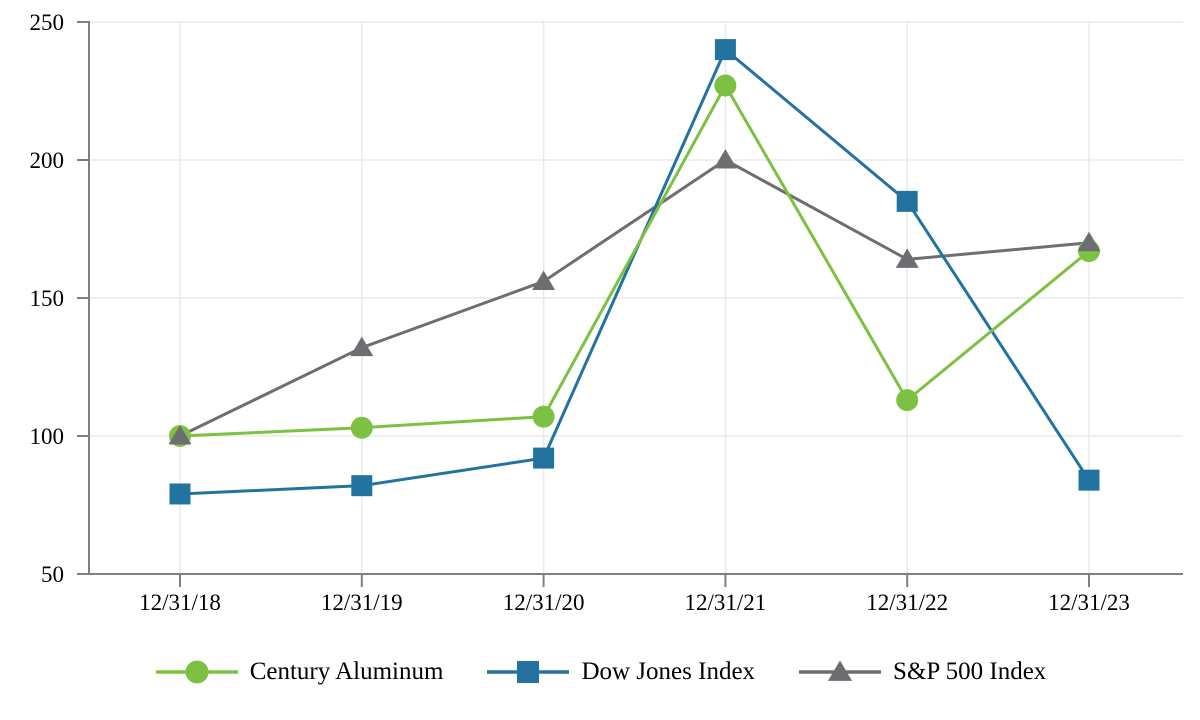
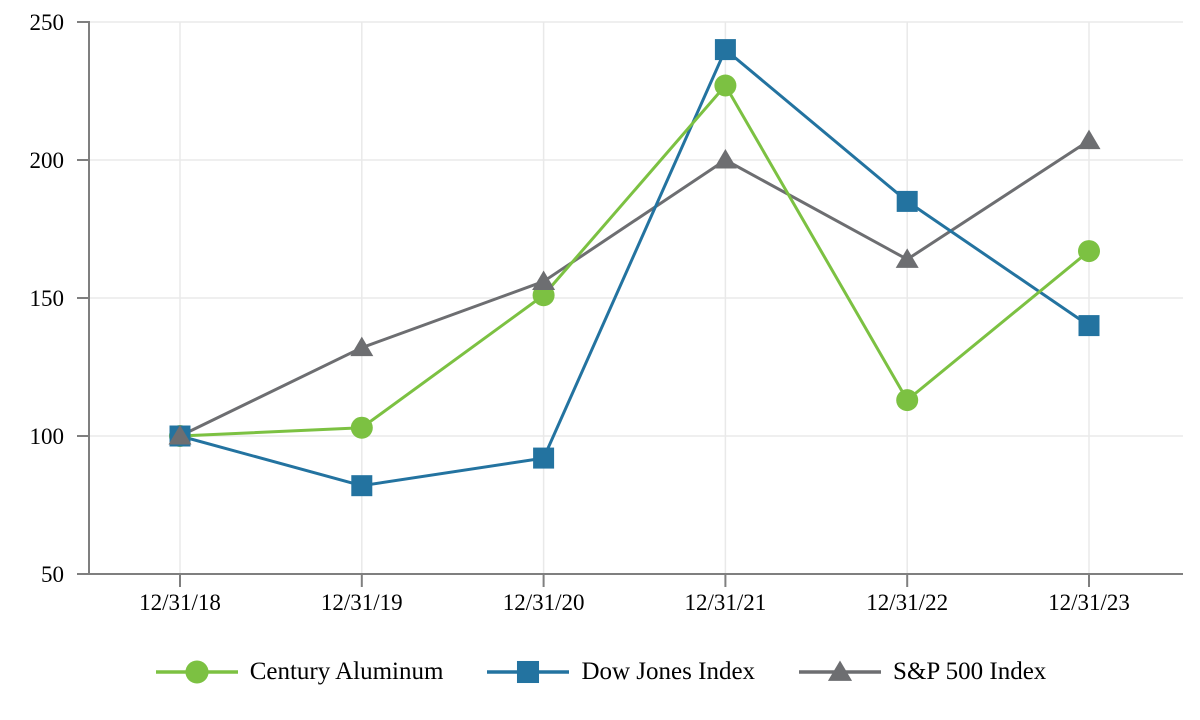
Dow Jones Index/12/31/18: 79 -> 100
Century Aluminum/12/31/20: 107 -> 151
Dow Jones Index/12/31/23: 84 -> 140
S&P 500 Index/12/31/23: 170 -> 207
